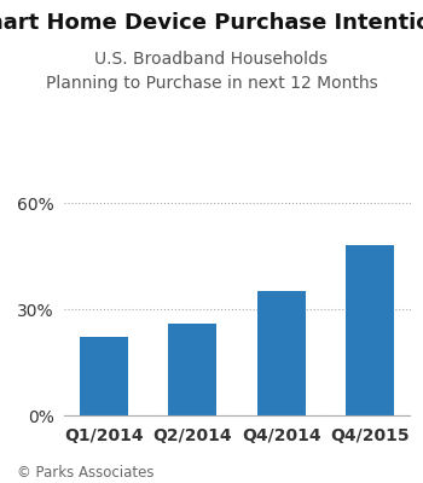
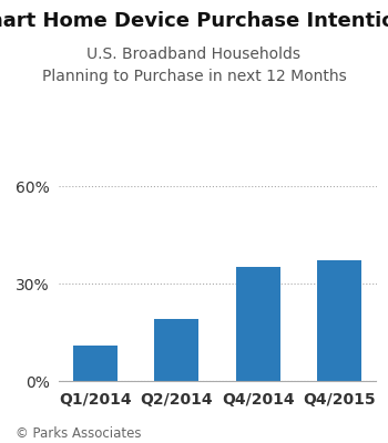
Q1/2014: 22% -> 11%
Q2/2014: 26% -> 19%
Q4/2015: 48% -> 37%
